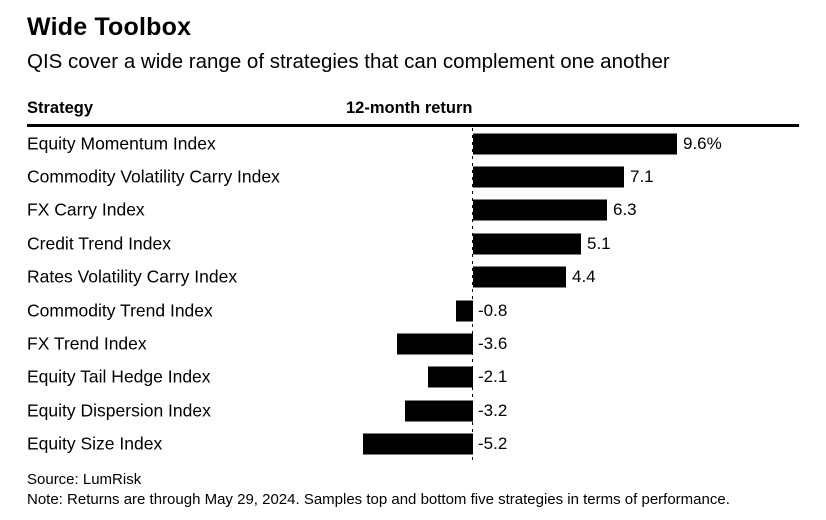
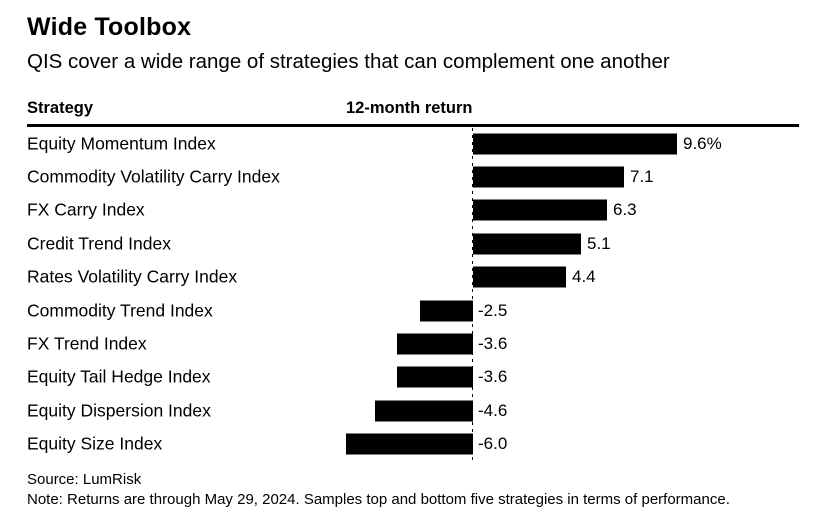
Commodity Trend Index: -0.8 -> -2.5
Equity Tail Hedge Index: -2.1 -> -3.6
Equity Dispersion Index: -3.2 -> -4.6
Equity Size Index: -5.2 -> -6.0
